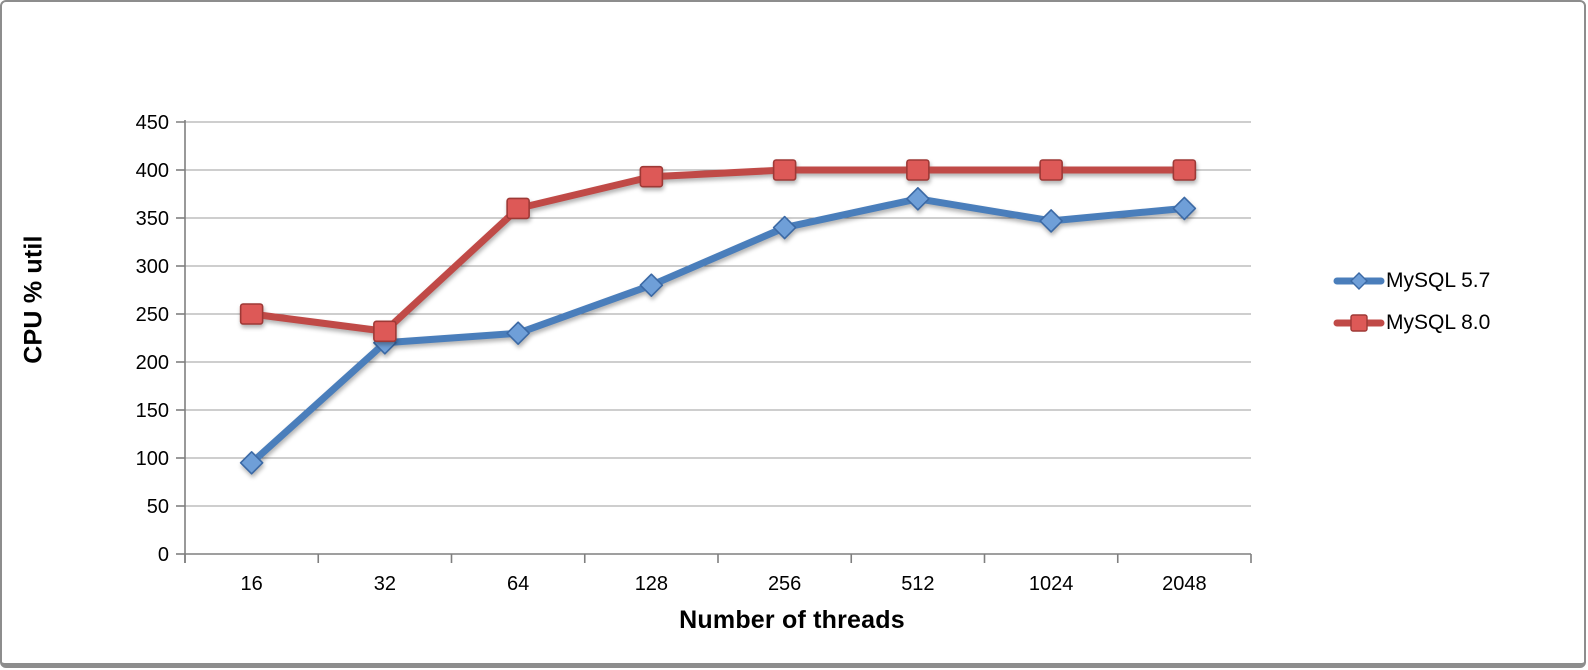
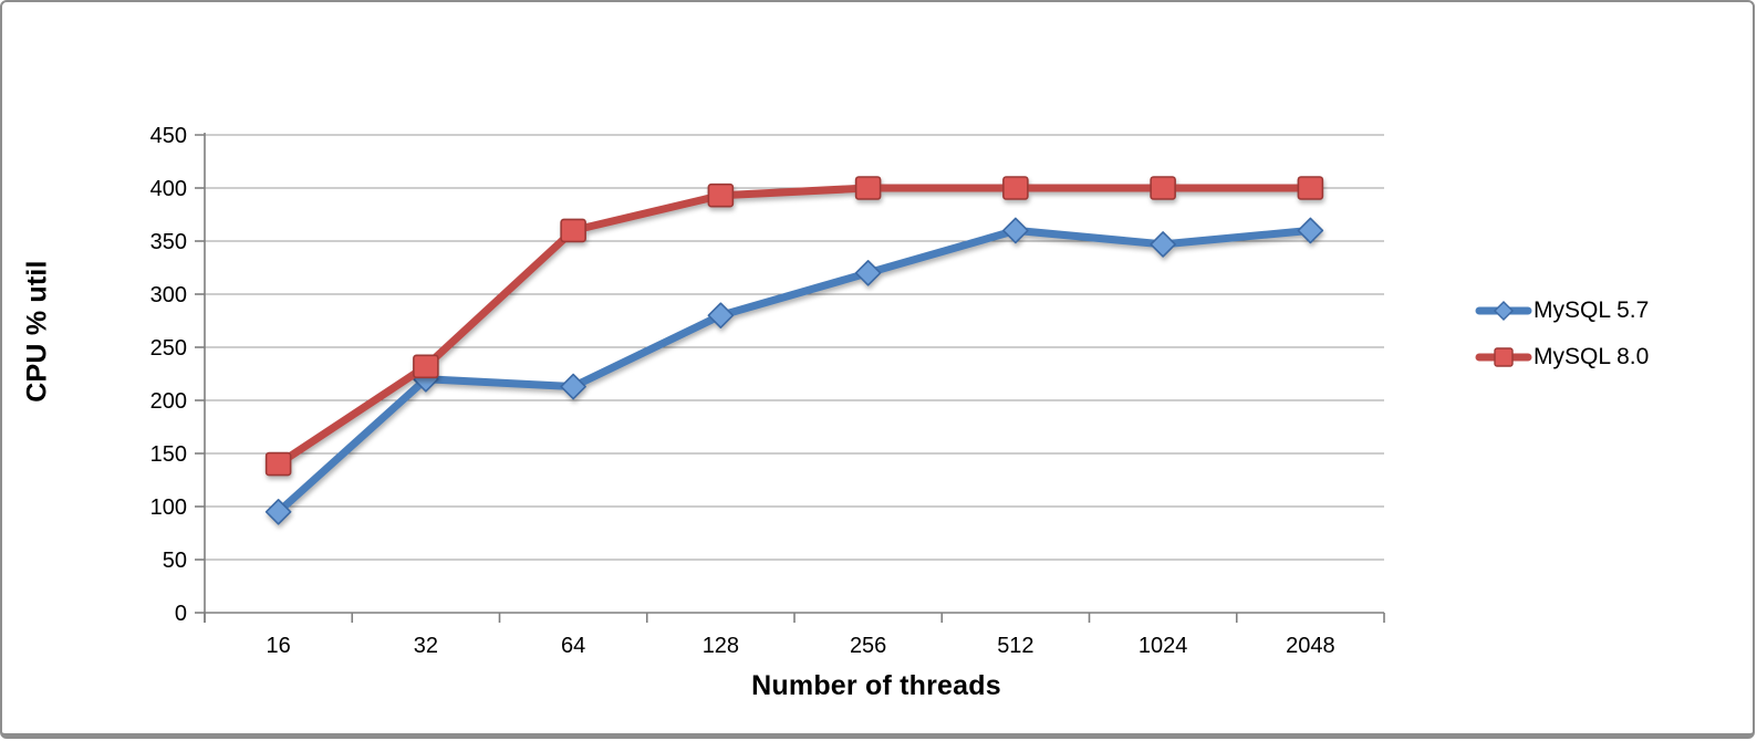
MySQL 8.0/16: 250 -> 140
MySQL 5.7/64: 230 -> 210
MySQL 5.7/256: 340 -> 320
MySQL 5.7/512: 370 -> 360
